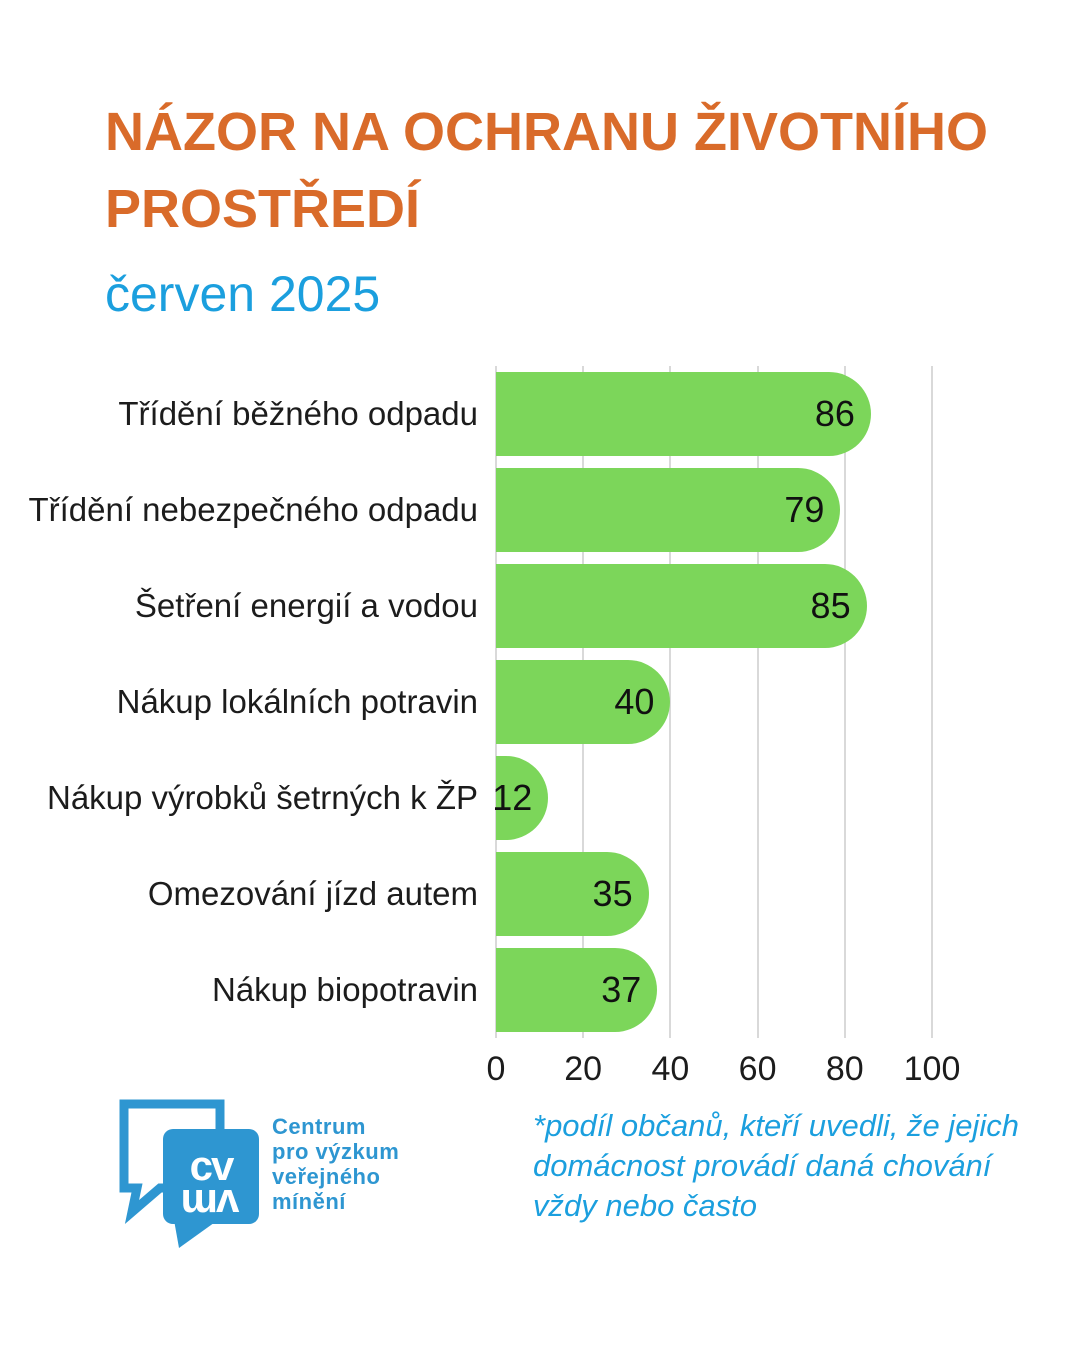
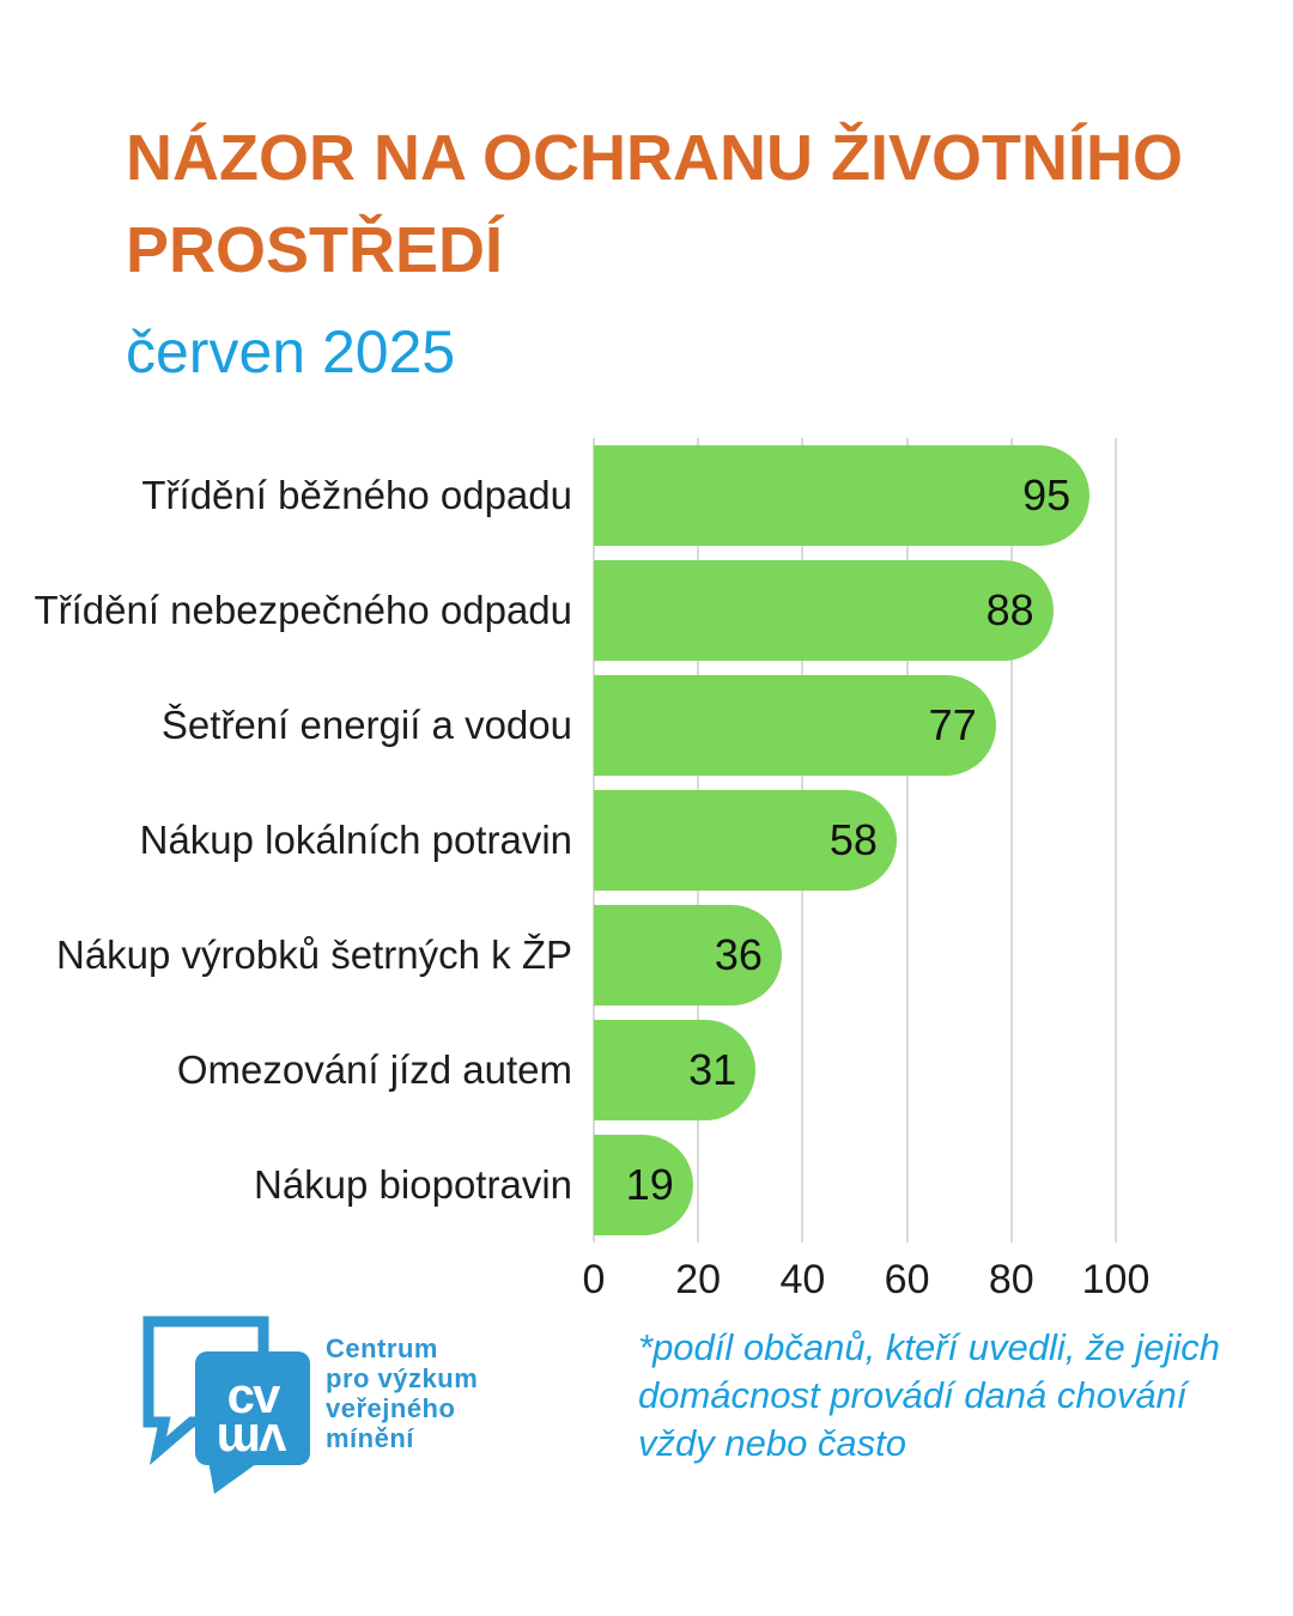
Třídění běžného odpadu: 86 -> 95
Třídění nebezpečného odpadu: 79 -> 88
Šetření energií a vodou: 85 -> 77
Nákup lokálních potravin: 40 -> 58
Nákup výrobků šetrných k ŽP: 12 -> 36
Omezování jízd autem: 35 -> 31
Nákup biopotravin: 37 -> 19
